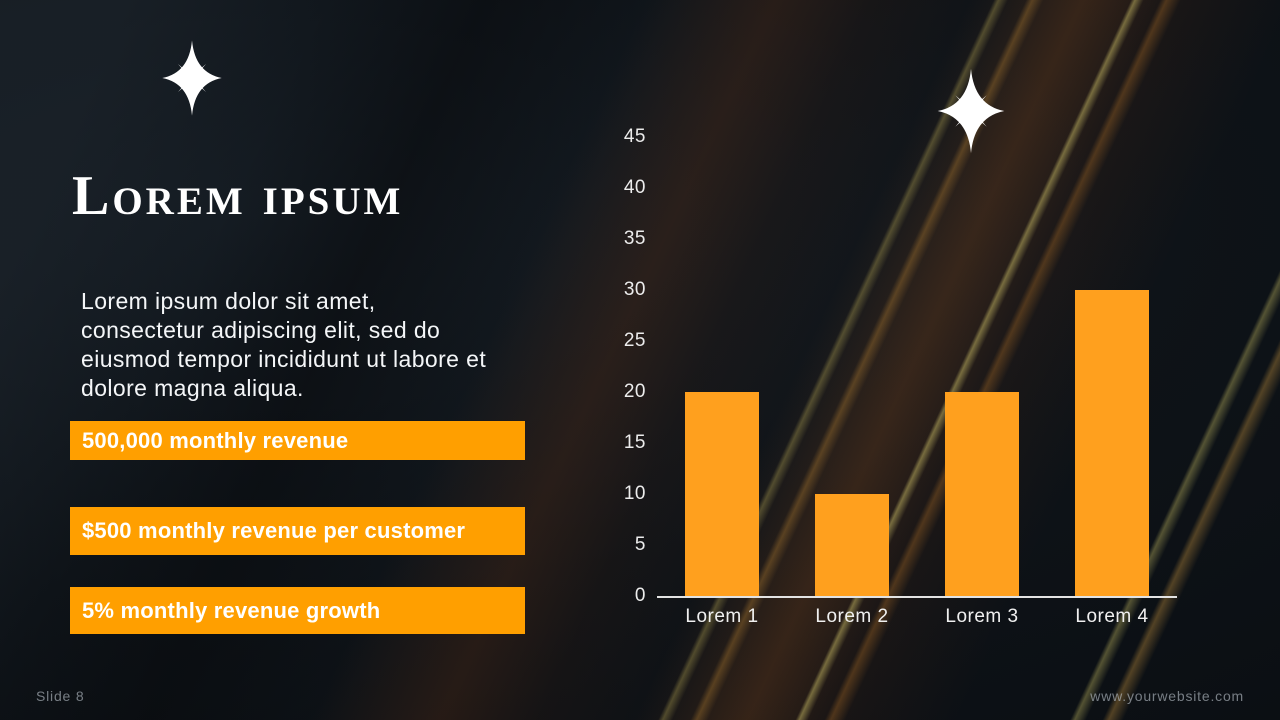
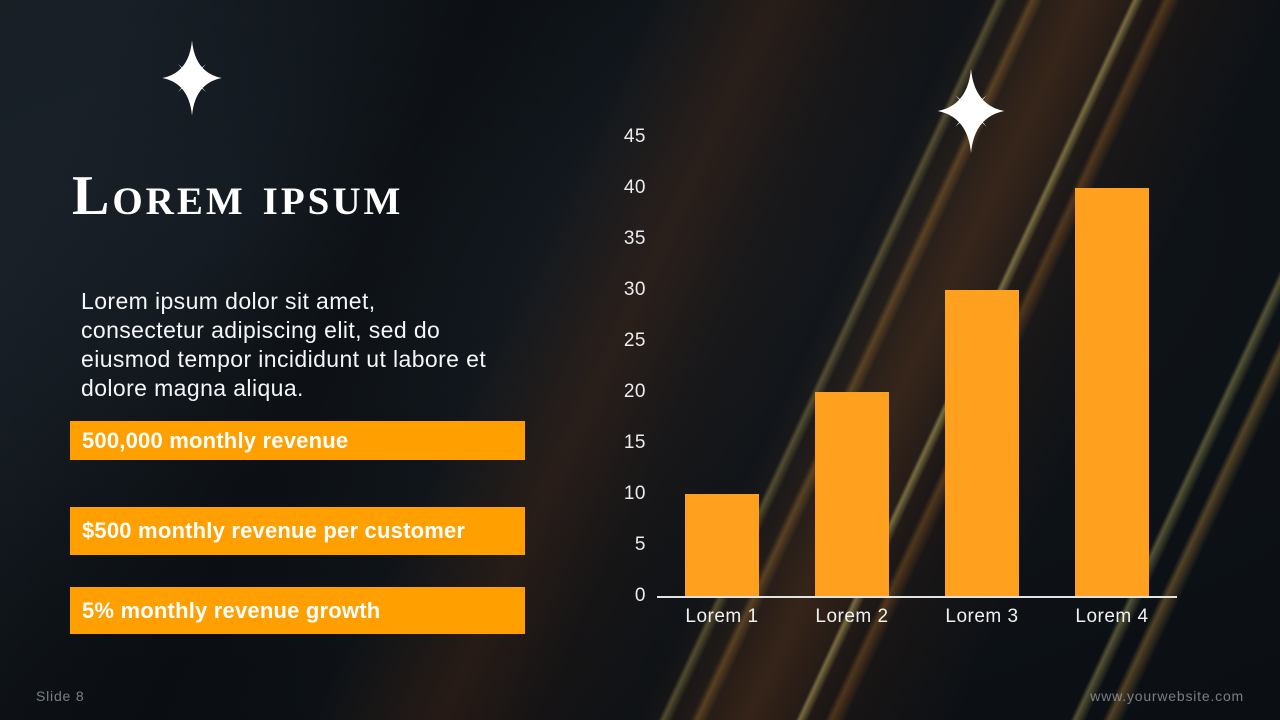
Lorem 1: 20 -> 10
Lorem 2: 10 -> 20
Lorem 3: 20 -> 30
Lorem 4: 30 -> 40
